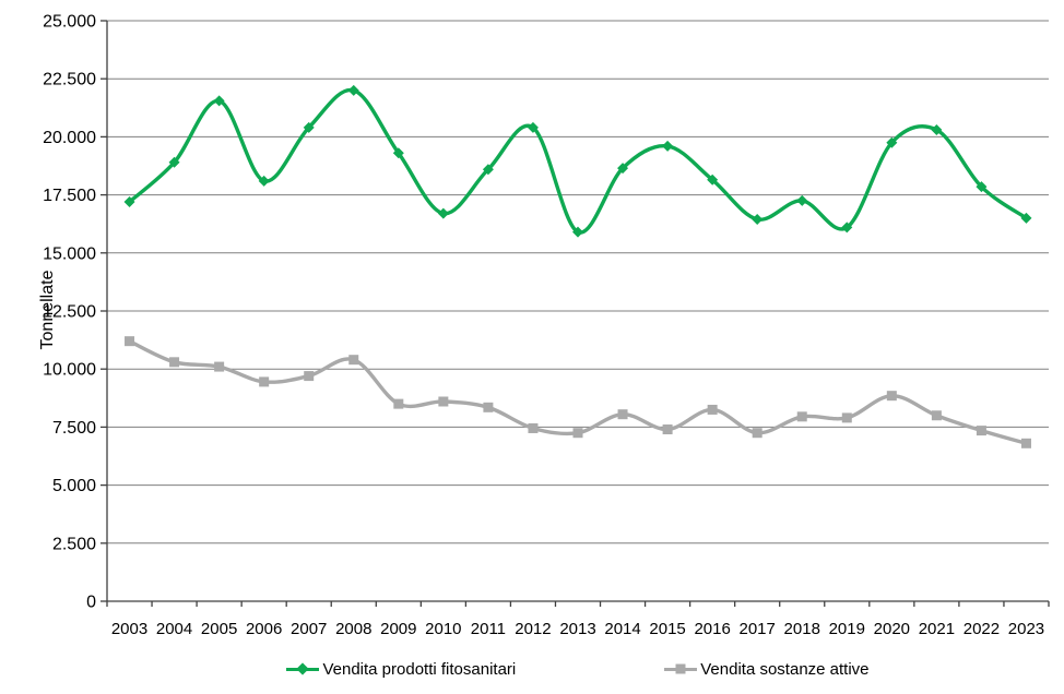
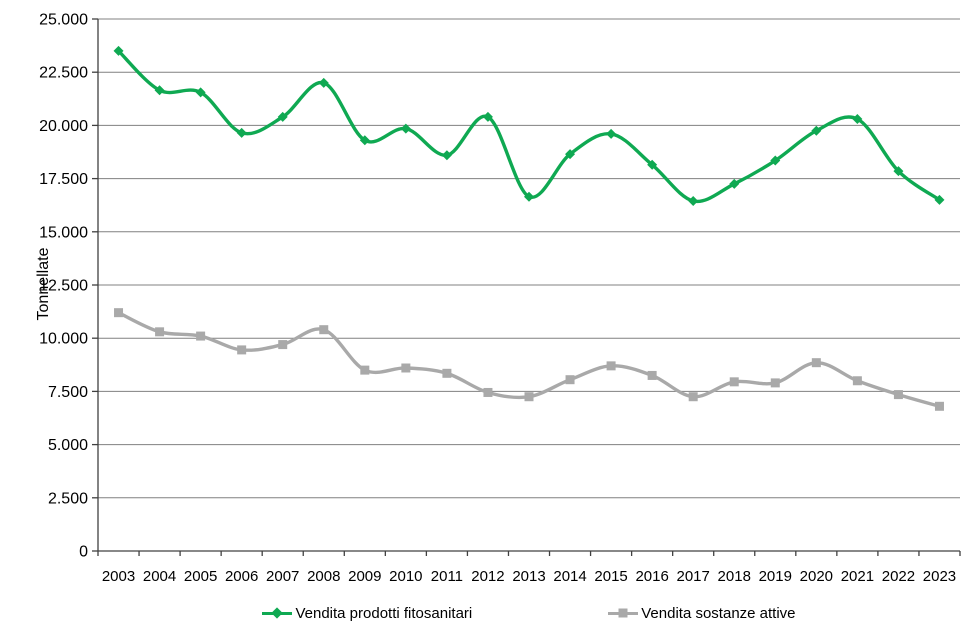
Vendita prodotti fitosanitari/2003: 17200 -> 23500
Vendita prodotti fitosanitari/2004: 18900 -> 21600
Vendita prodotti fitosanitari/2006: 18100 -> 19600
Vendita prodotti fitosanitari/2010: 16700 -> 19800
Vendita prodotti fitosanitari/2013: 15900 -> 16600
Vendita sostanze attive/2015: 7400 -> 8700
Vendita prodotti fitosanitari/2019: 16100 -> 18400
